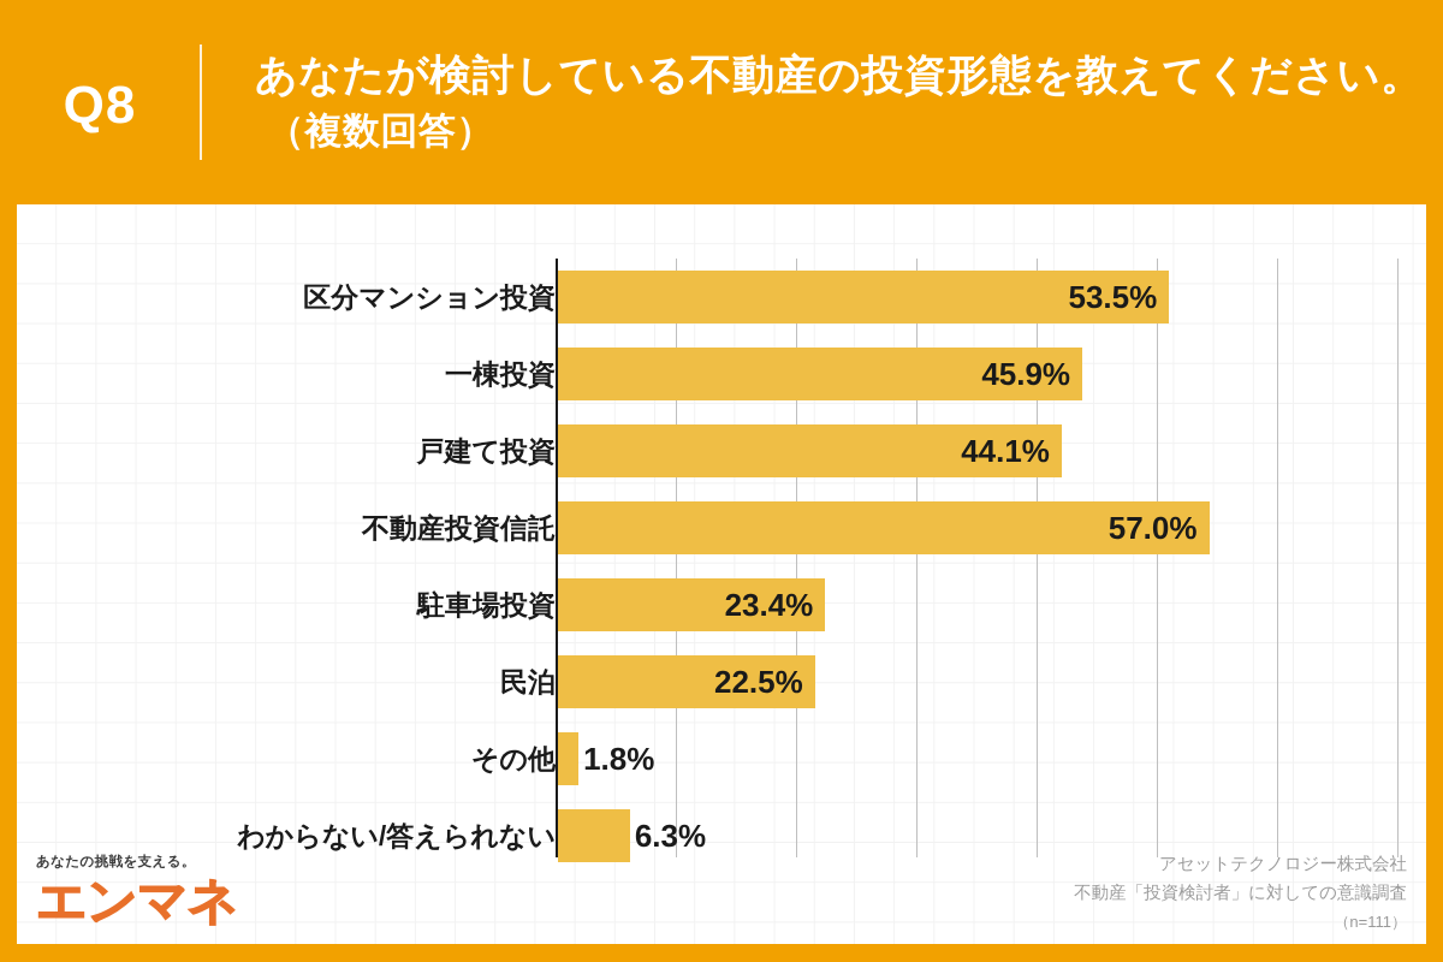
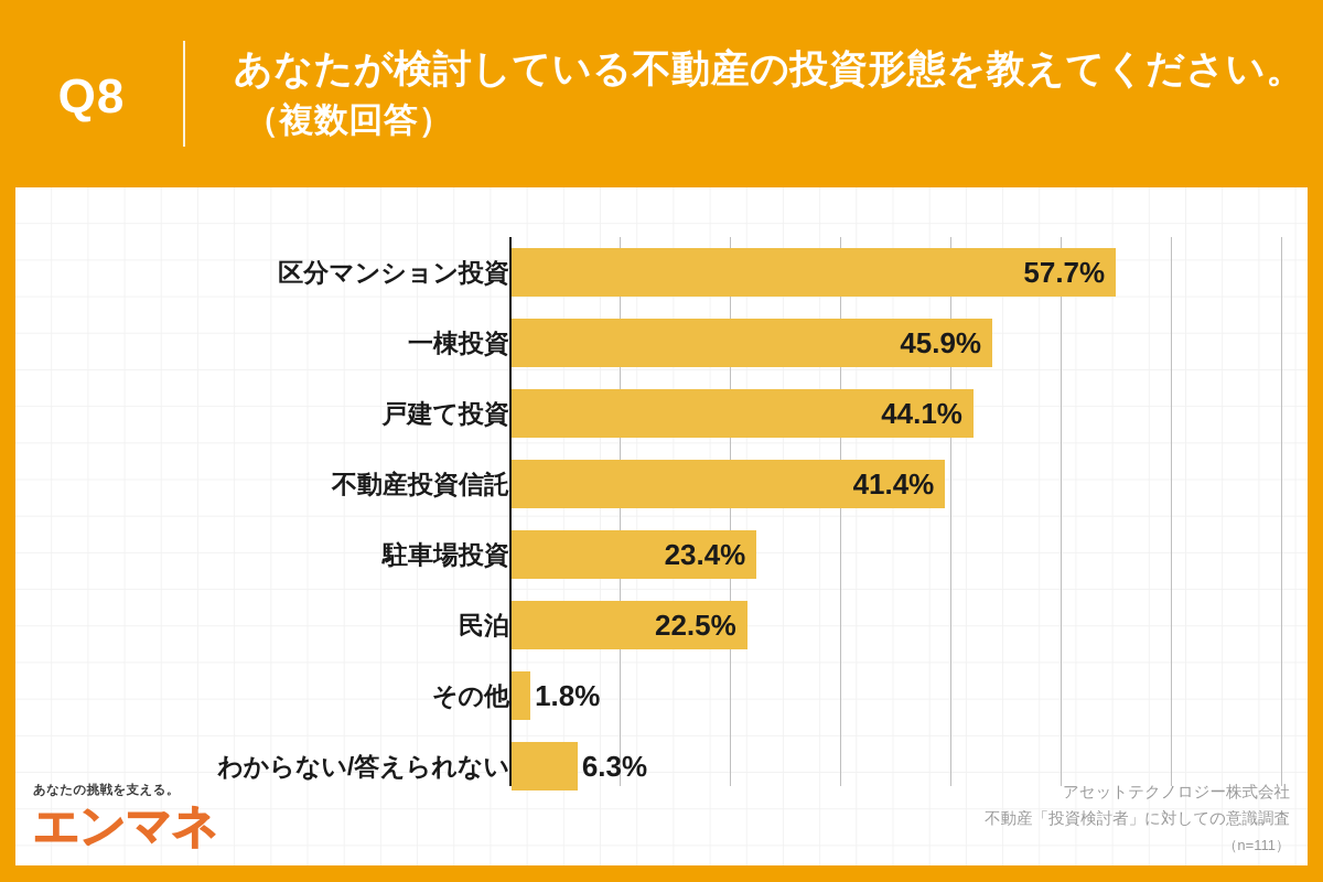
区分マンション投資: 53.5% -> 57.7%
不動産投資信託: 57.0% -> 41.4%
